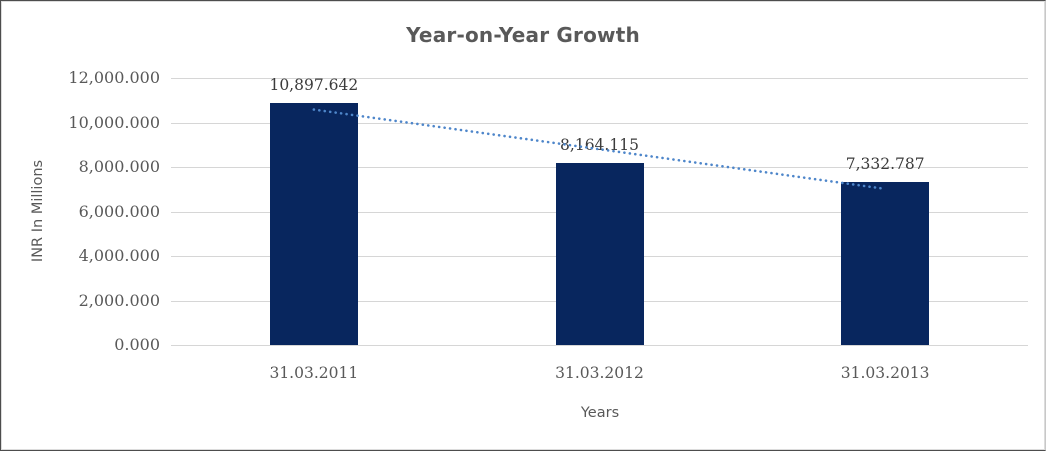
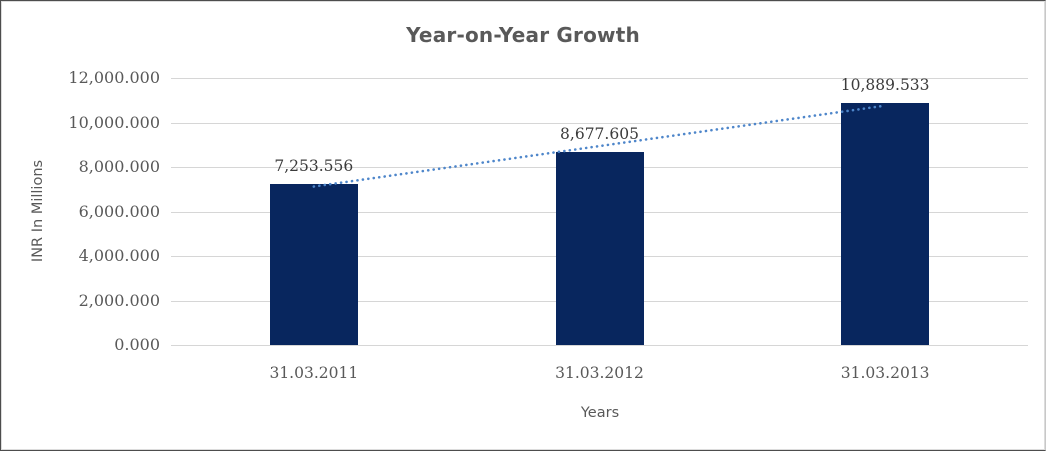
31.03.2011: 10,897.642 -> 7,253.556
31.03.2012: 8,164.115 -> 8,677.605
31.03.2013: 7,332.787 -> 10,889.533
